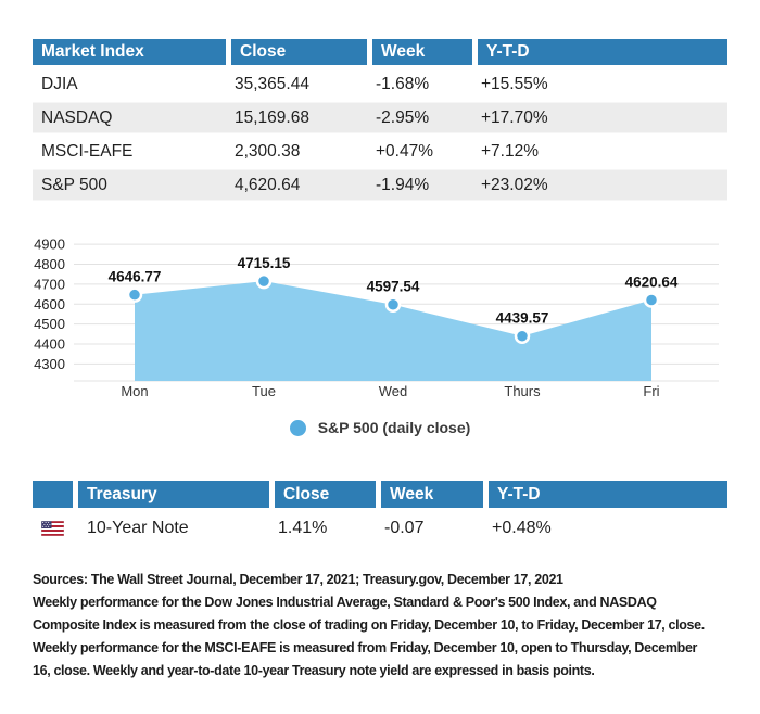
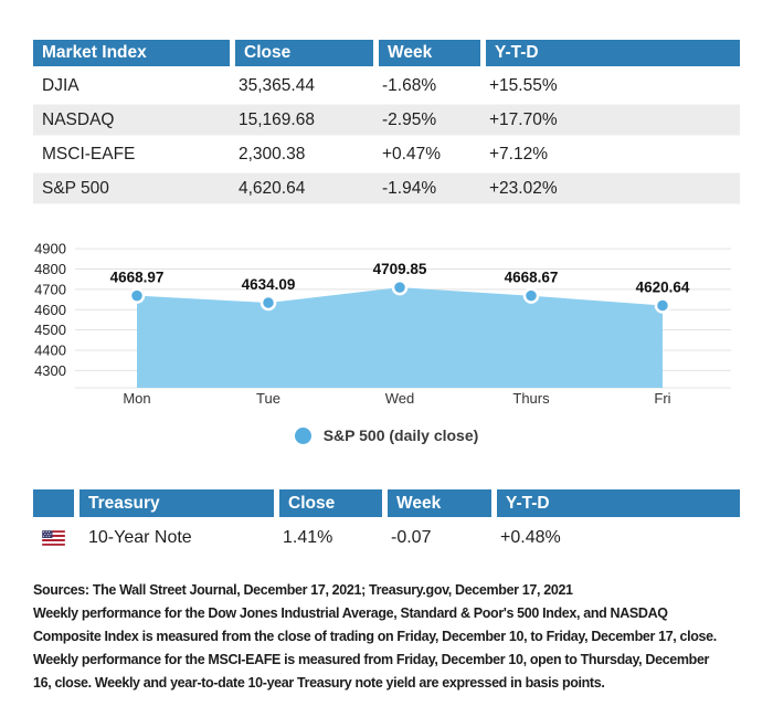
Mon: 4646.77 -> 4668.97
Tue: 4715.15 -> 4634.09
Wed: 4597.54 -> 4709.85
Thurs: 4439.57 -> 4668.67
